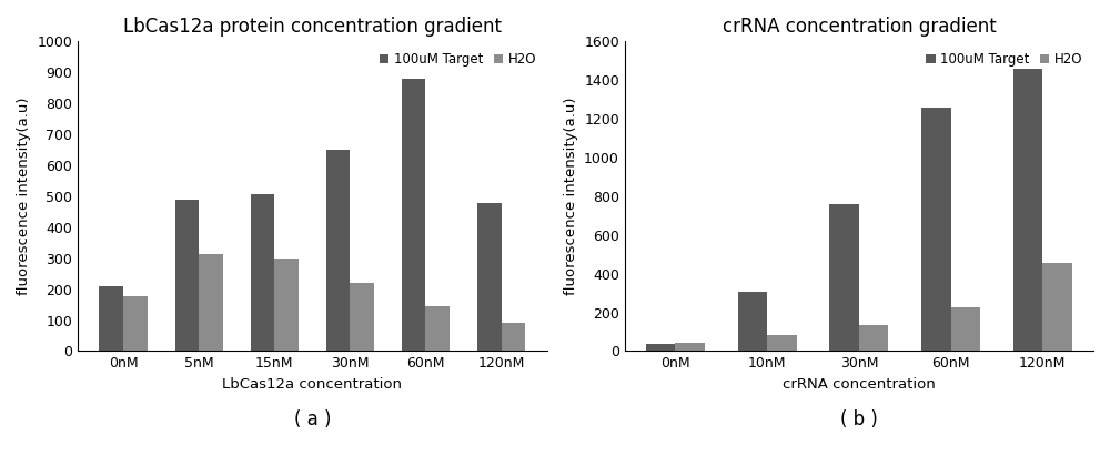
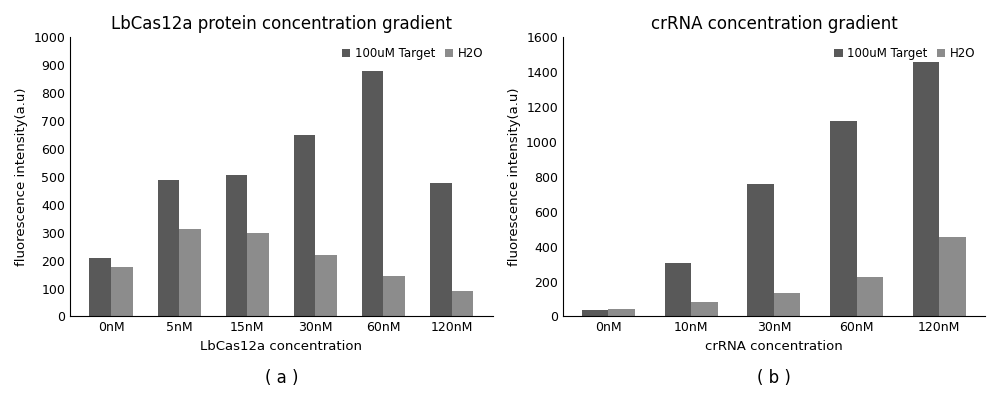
crRNA concentration gradient/100uM Target/60nM: 1260 -> 1120
